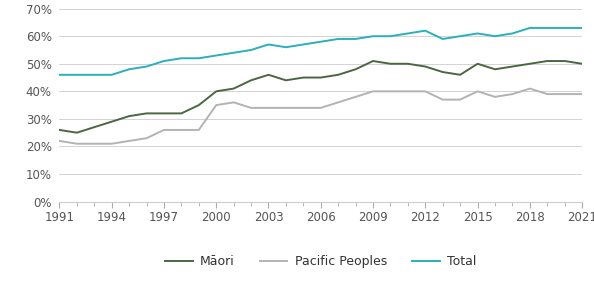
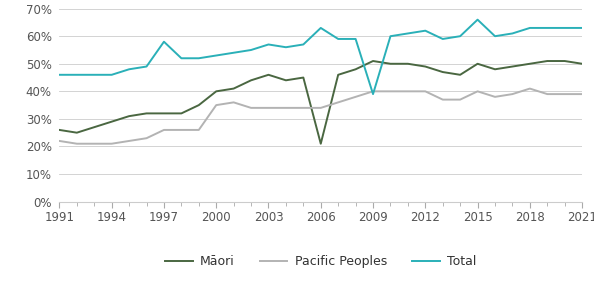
Total/1997: 51% -> 58%
Māori/2006: 45% -> 21%
Total/2006: 58% -> 63%
Total/2009: 60% -> 39%
Total/2015: 61% -> 66%
